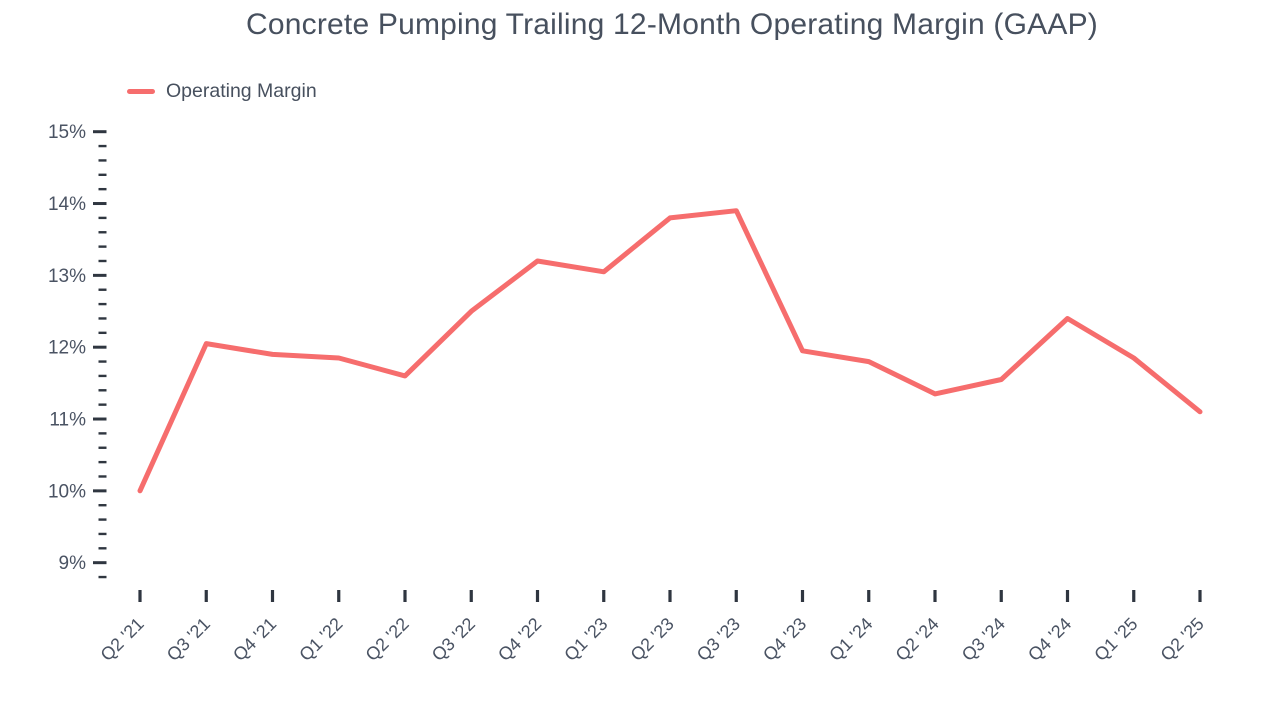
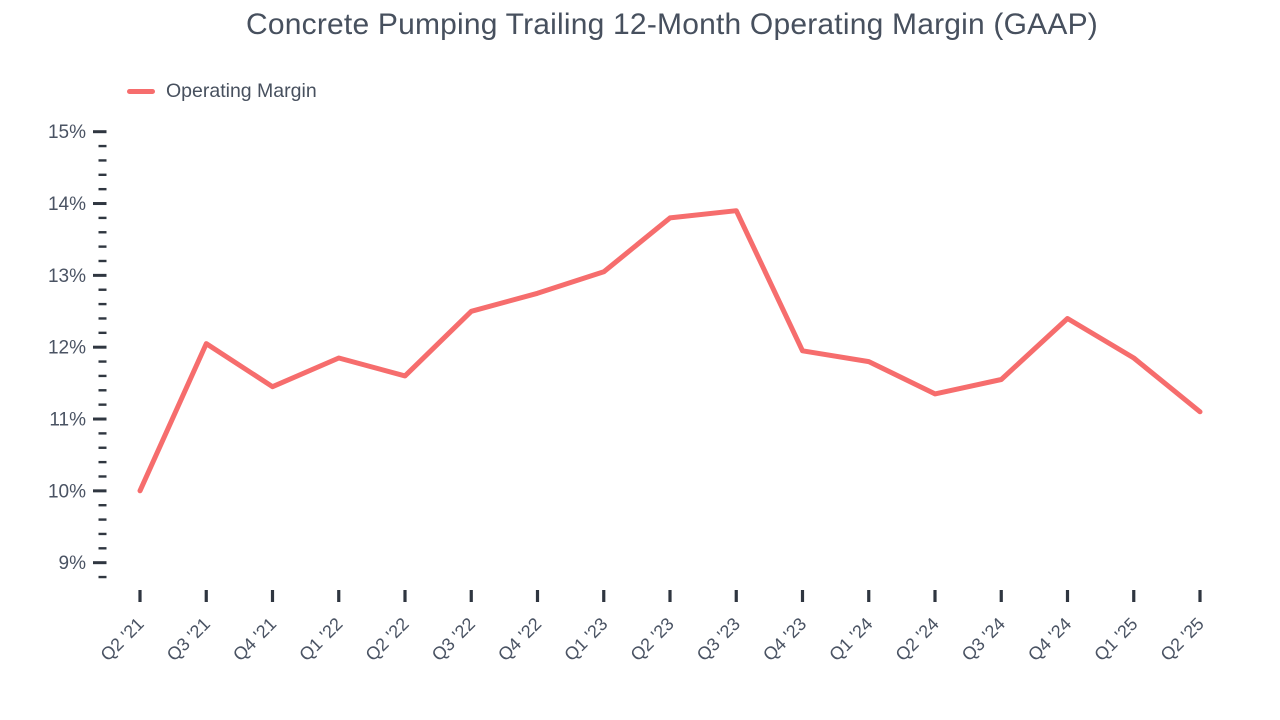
Q4 '21: 11.9% -> 11.4%
Q4 '22: 13.2% -> 12.8%
